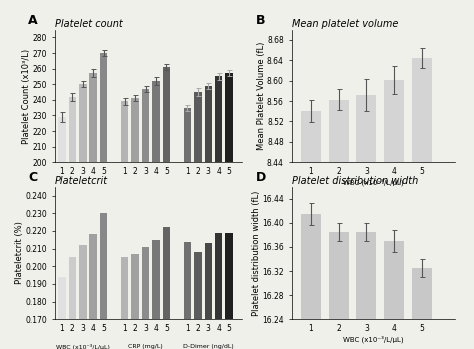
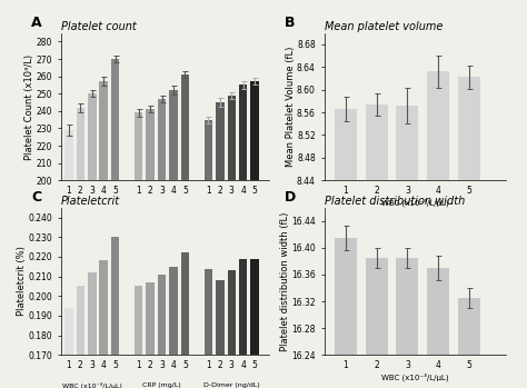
Mean platelet volume/1: 8.540 -> 8.566
Mean platelet volume/2: 8.563 -> 8.574
Mean platelet volume/4: 8.601 -> 8.632
Mean platelet volume/5: 8.645 -> 8.622
